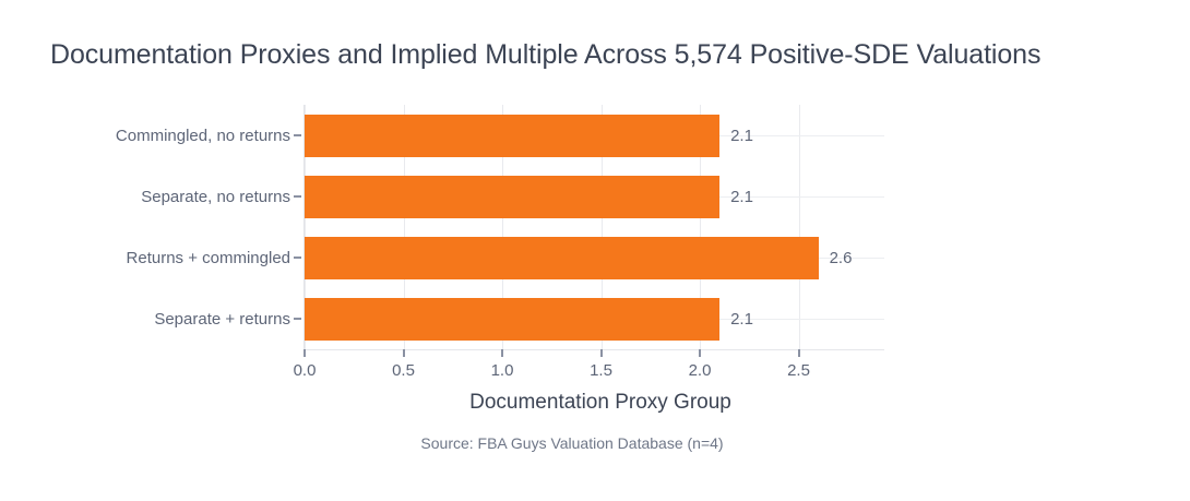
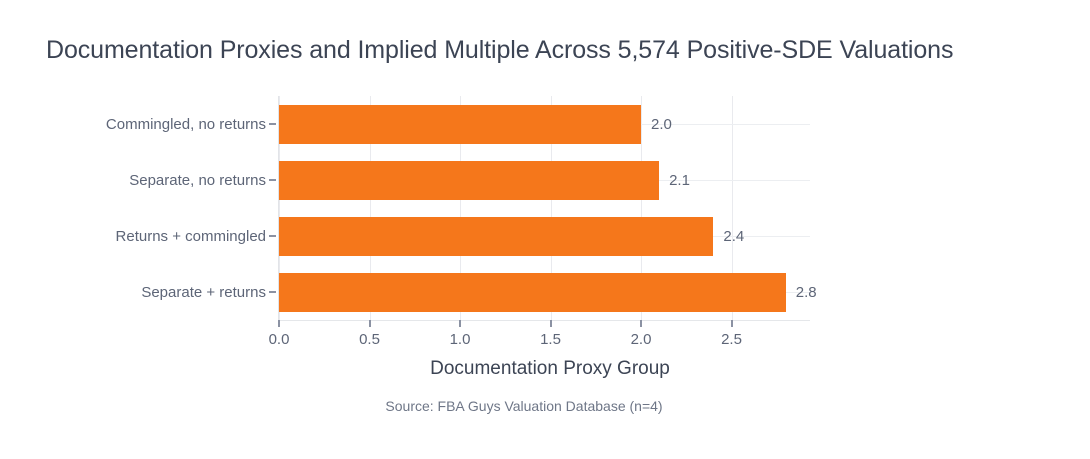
Commingled, no returns: 2.1 -> 2.0
Returns + commingled: 2.6 -> 2.4
Separate + returns: 2.1 -> 2.8
